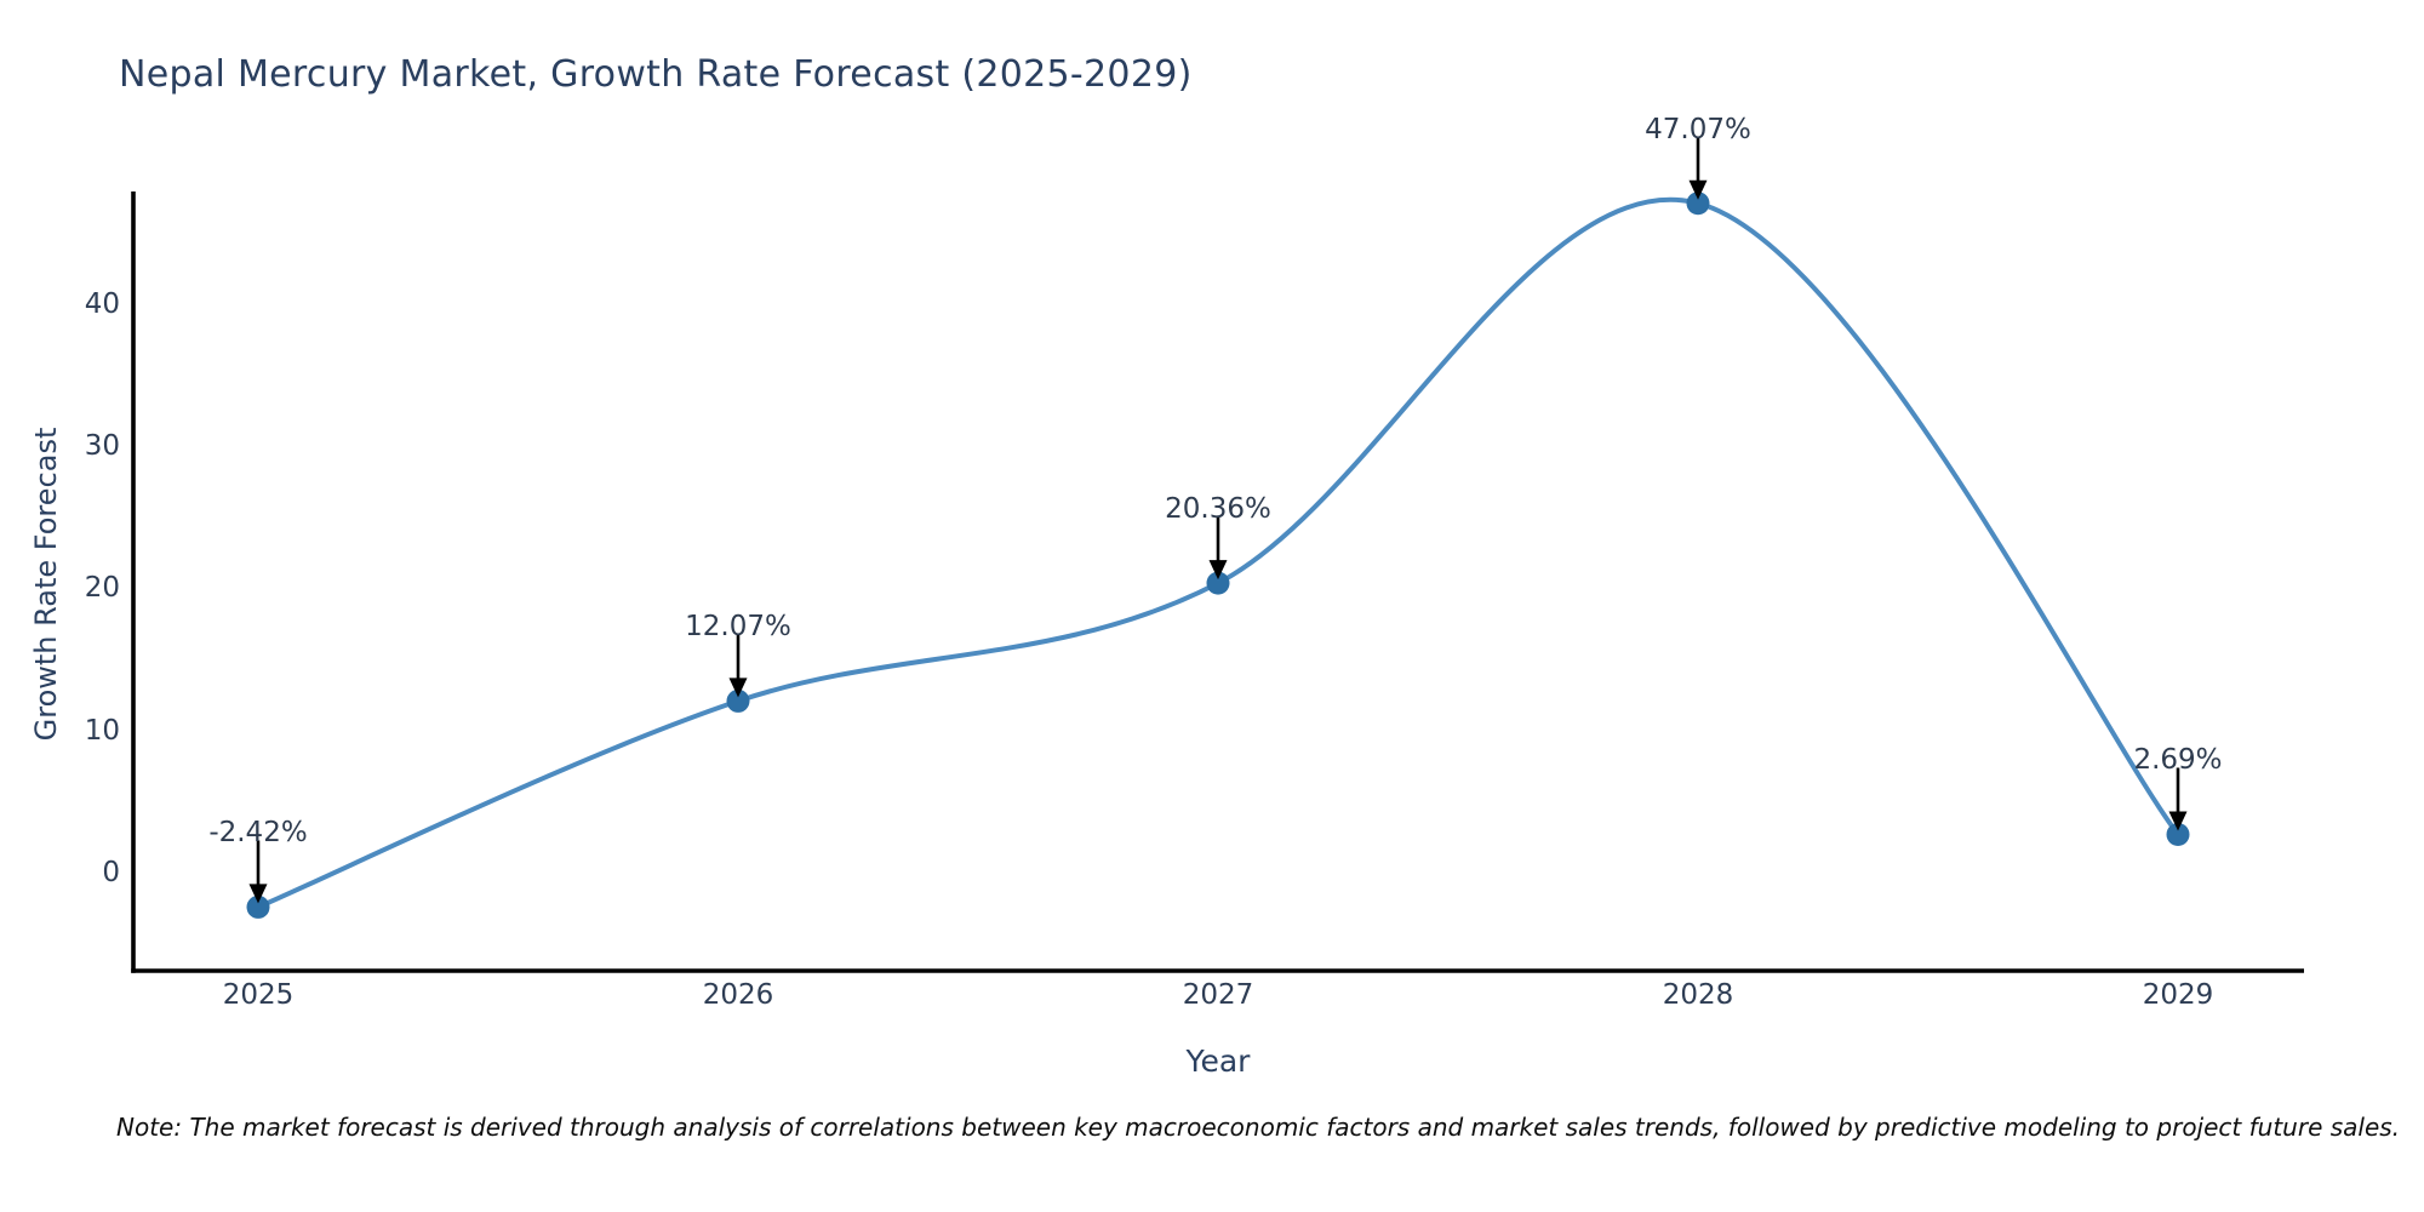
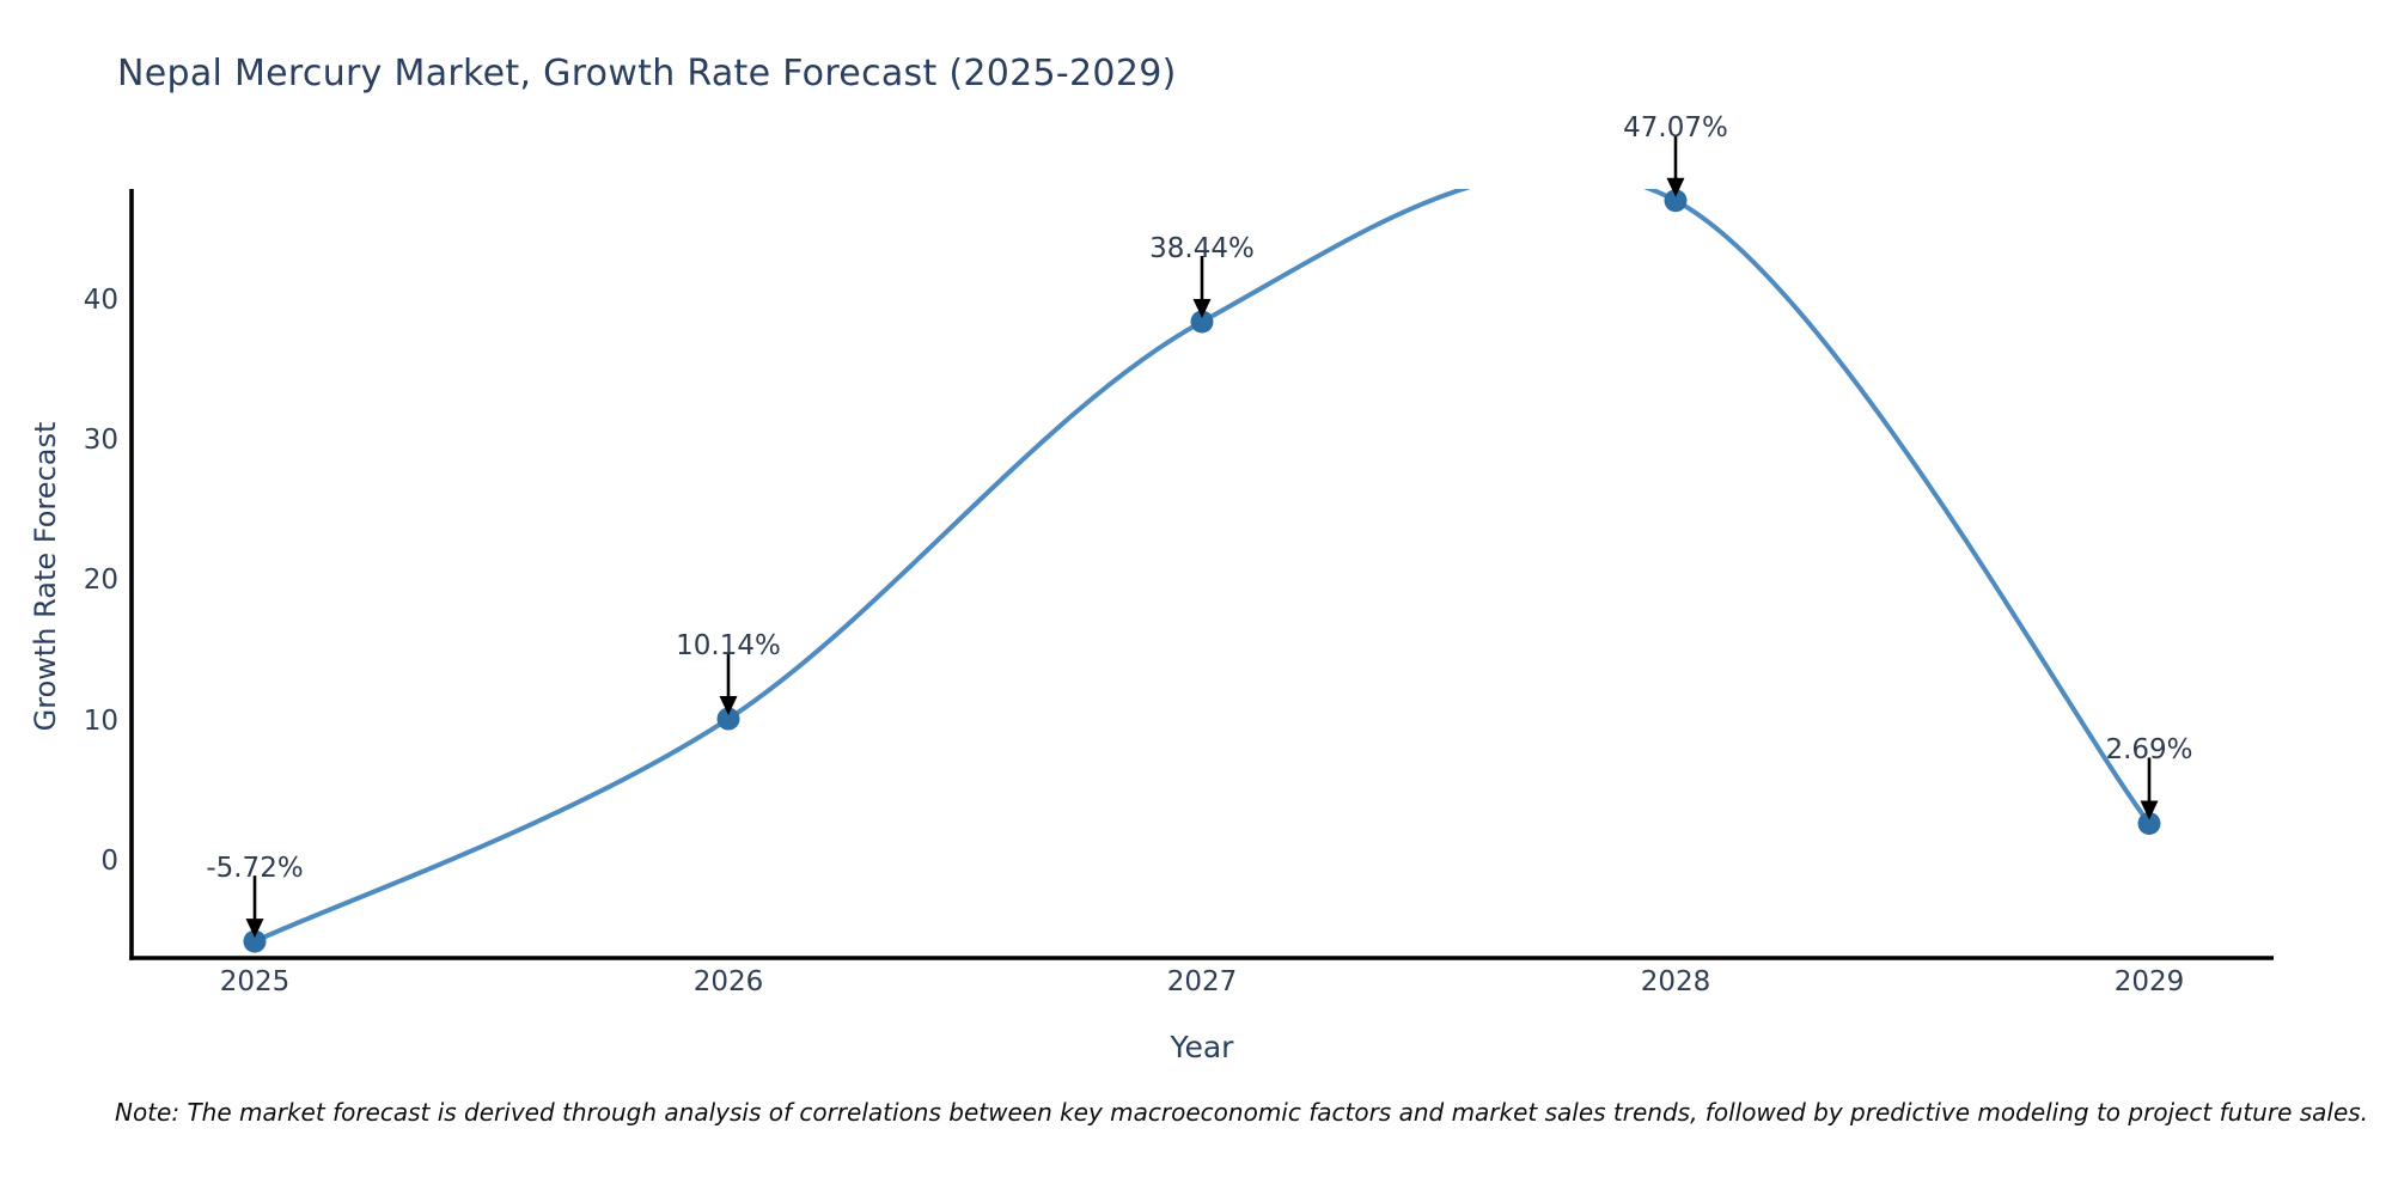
2025: -2.42% -> -5.72%
2026: 12.07% -> 10.14%
2027: 20.36% -> 38.44%
